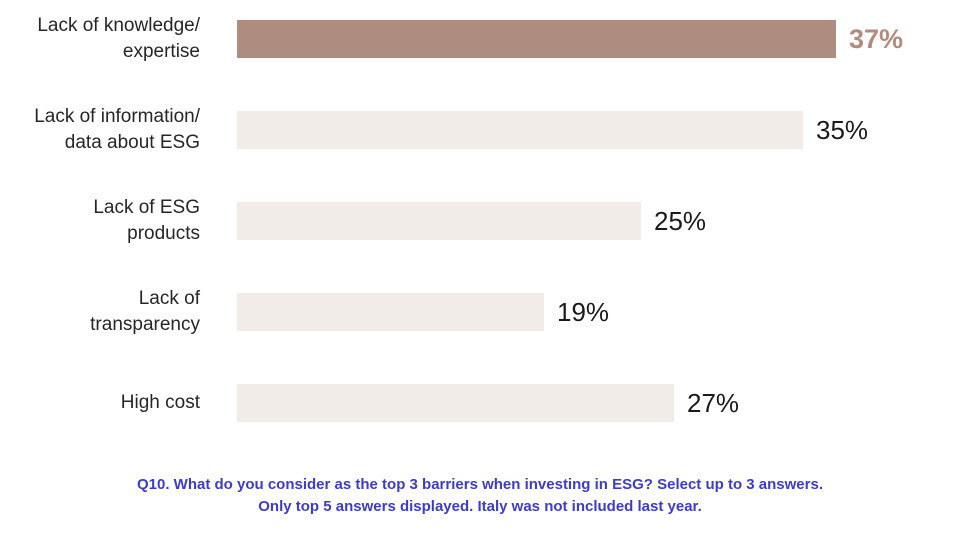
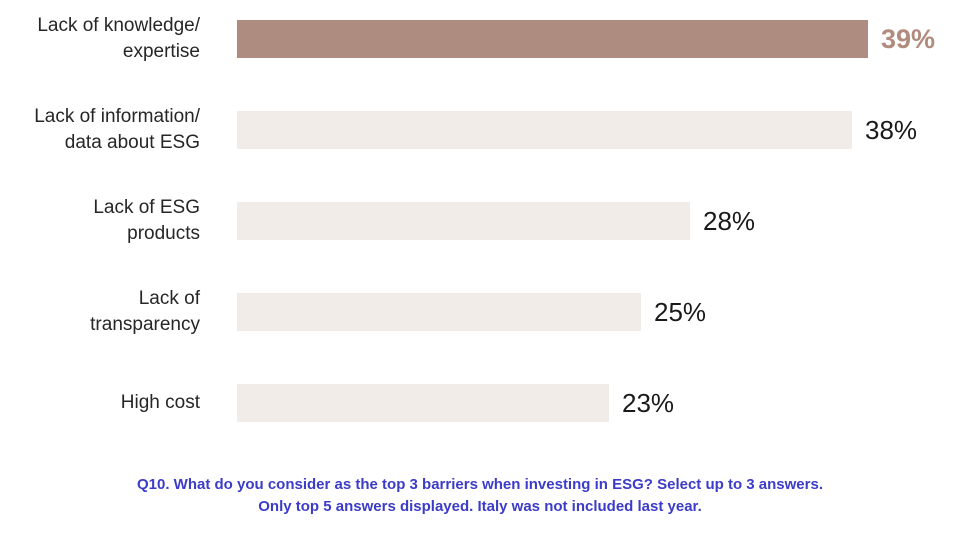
Lack of knowledge/expertise: 37% -> 39%
Lack of information/data about ESG: 35% -> 38%
Lack of ESG products: 25% -> 28%
Lack of transparency: 19% -> 25%
High cost: 27% -> 23%
